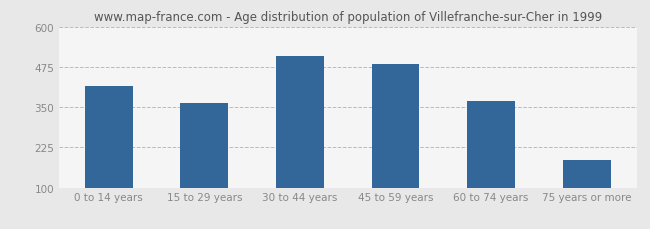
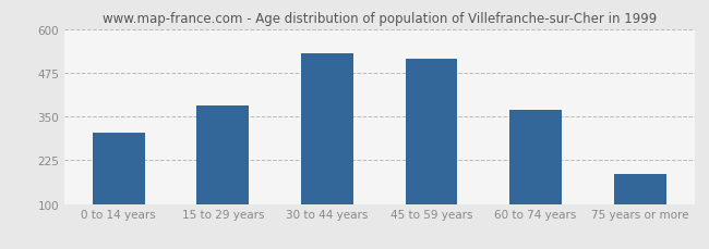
0 to 14 years: 415 -> 305
15 to 29 years: 362 -> 380
30 to 44 years: 510 -> 530
45 to 59 years: 484 -> 515
